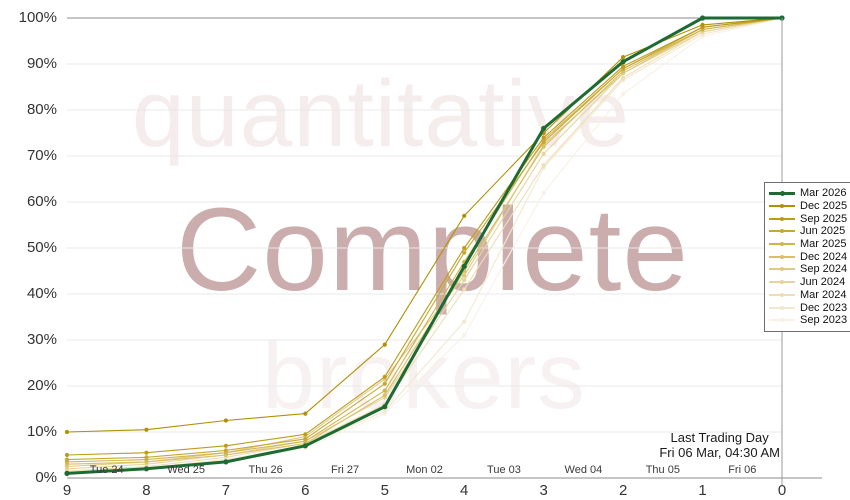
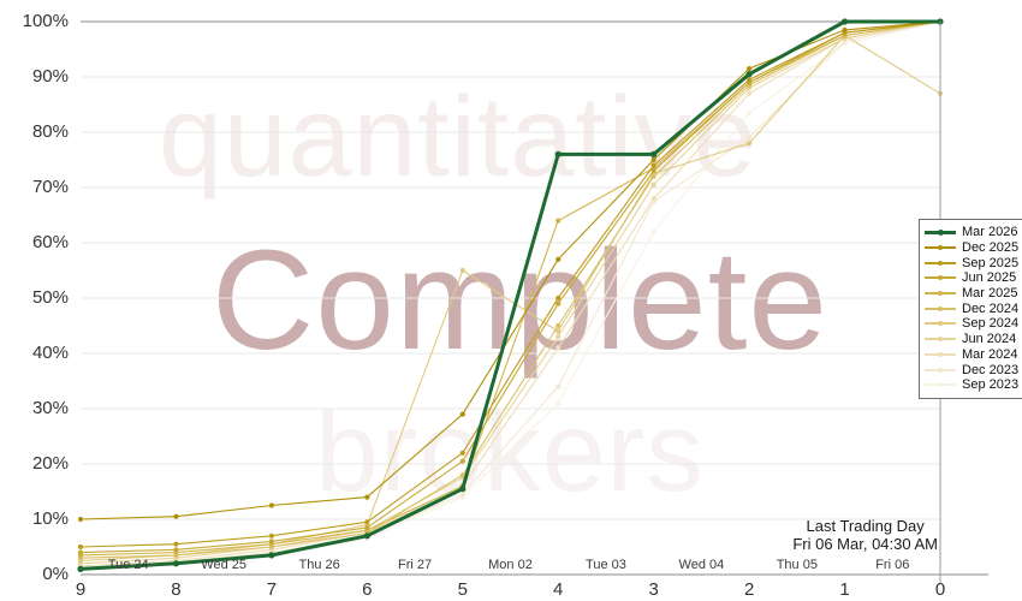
Mar 2025/5: 19% -> 16%
Sep 2024/5: 22% -> 55%
Mar 2026/4: 46% -> 76%
Mar 2025/4: 47% -> 64%
Sep 2024/2: 88% -> 78%
Dec 2023/2: 86% -> 79%
Sep 2024/0: 100% -> 87%
